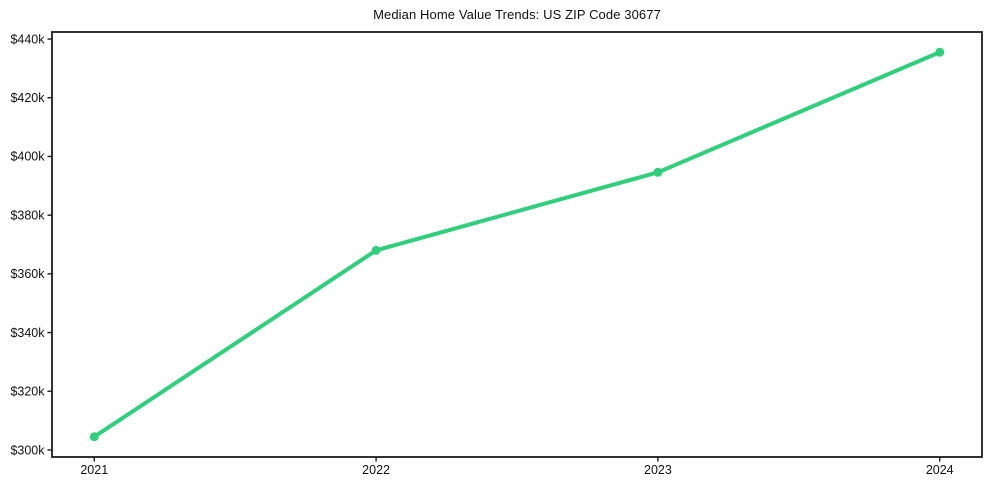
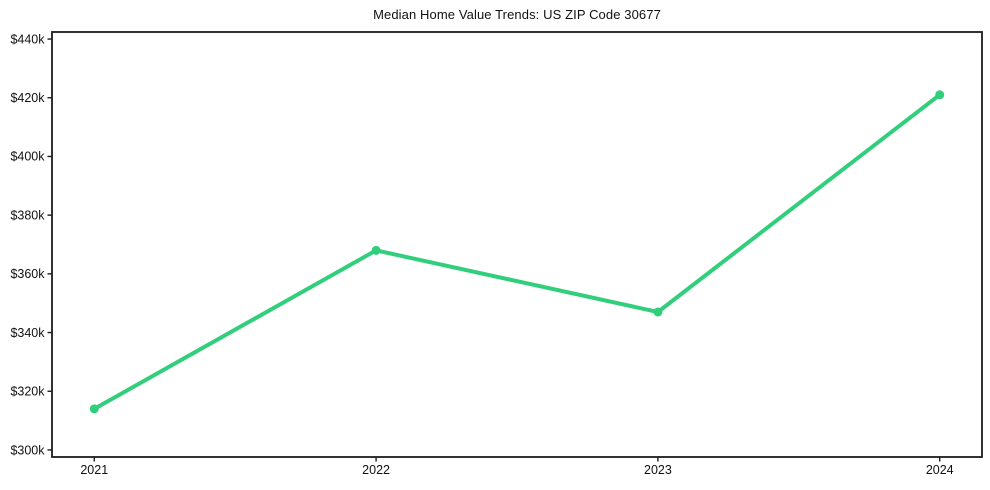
2021: $304k -> $314k
2023: $395k -> $347k
2024: $436k -> $421k
